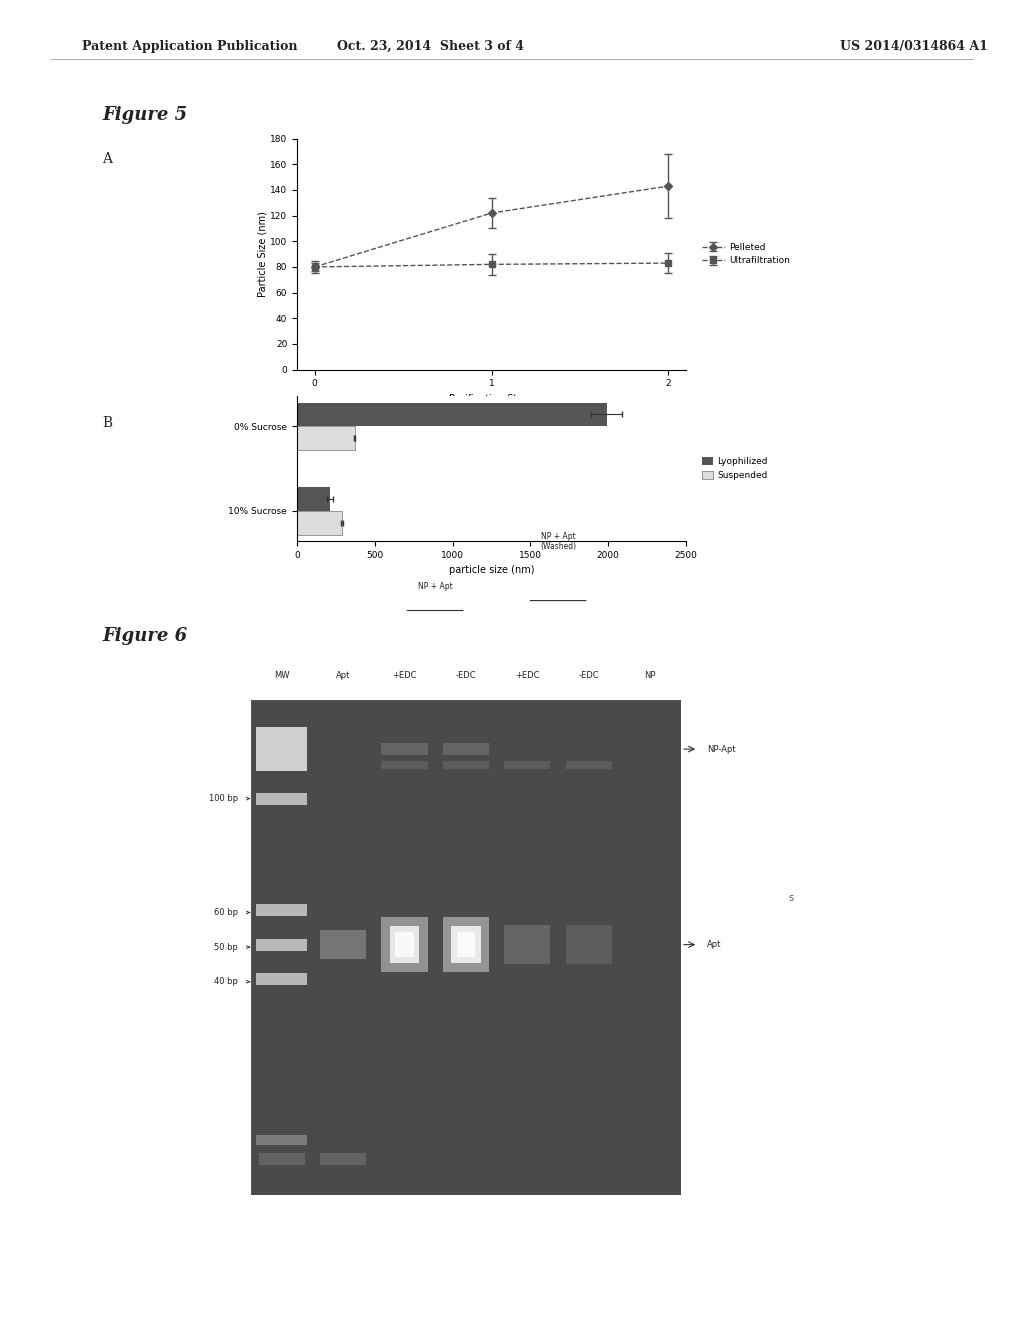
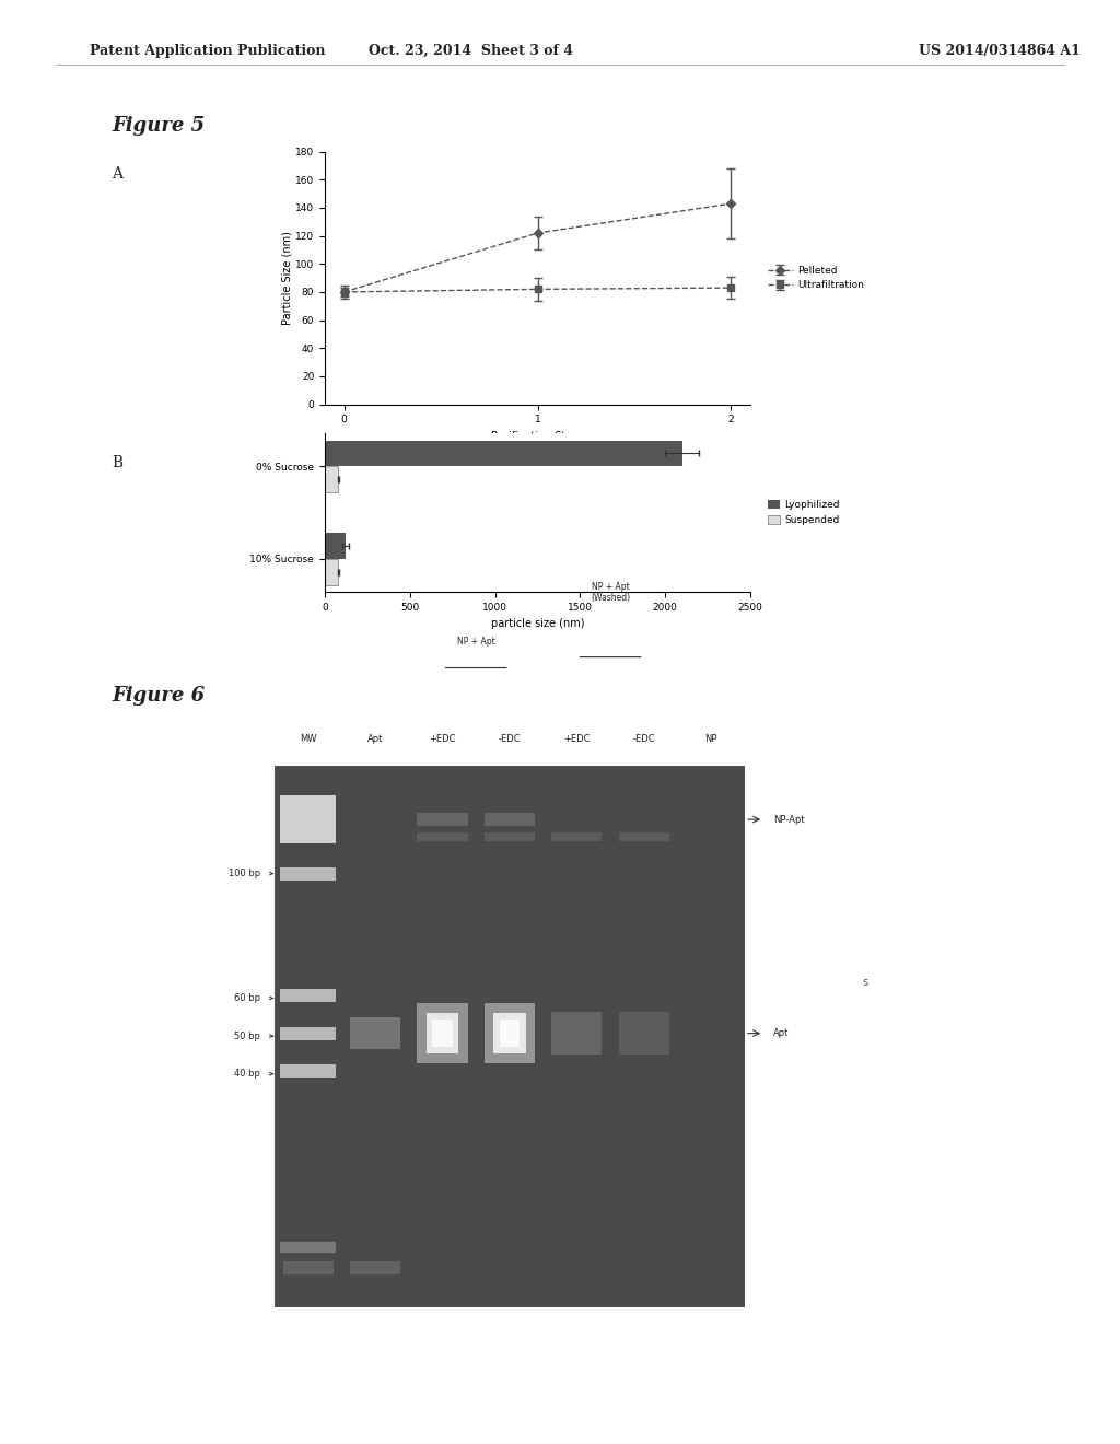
Lyophilized/0% Sucrose: 1990 -> 2100
Suspended/0% Sucrose: 370 -> 80
Lyophilized/10% Sucrose: 210 -> 120
Suspended/10% Sucrose: 290 -> 80
